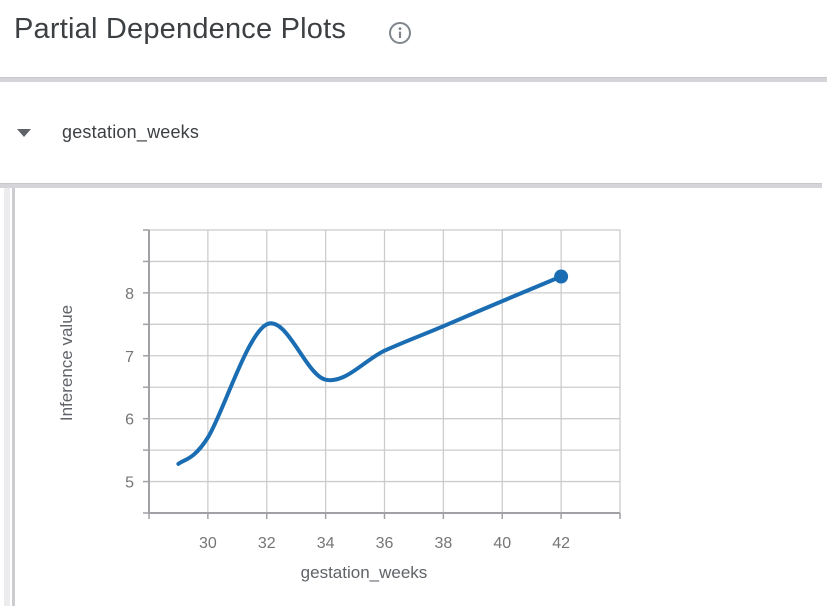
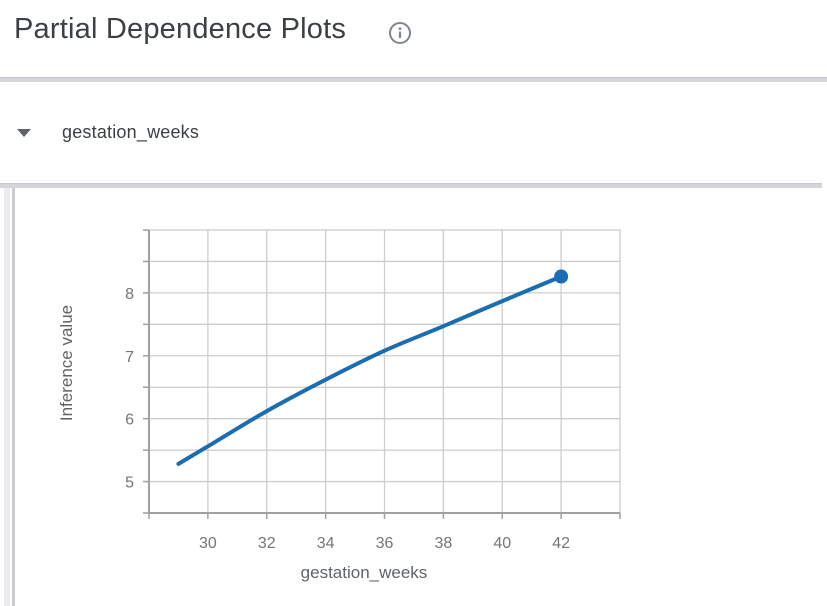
30: 5.7 -> 5.6
32: 7.5 -> 6.1
